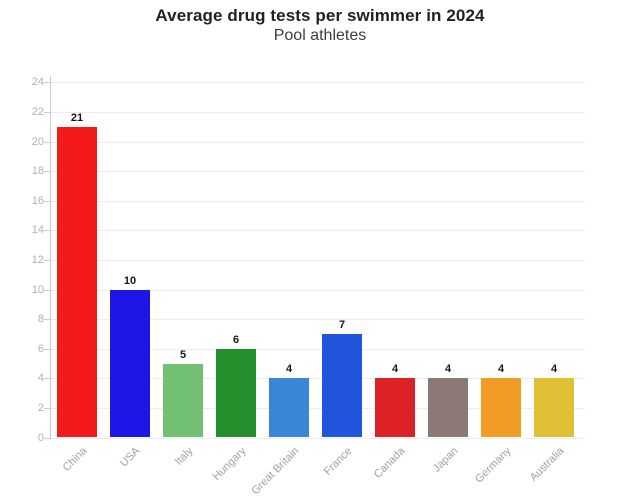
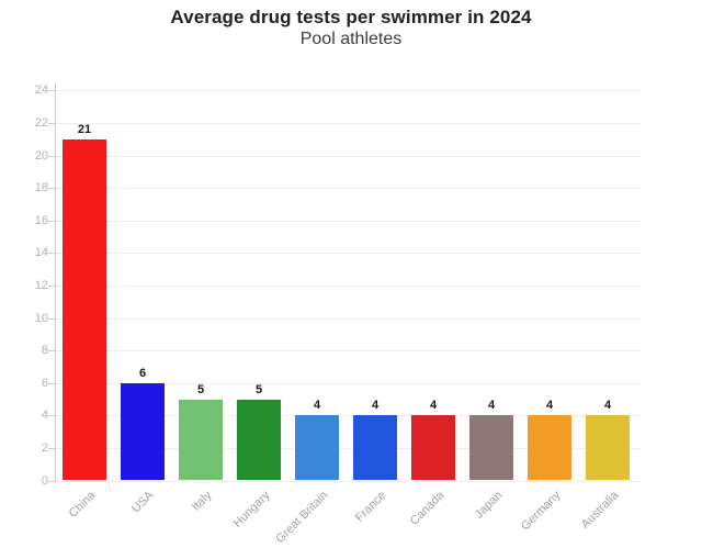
USA: 10 -> 6
Hungary: 6 -> 5
France: 7 -> 4
